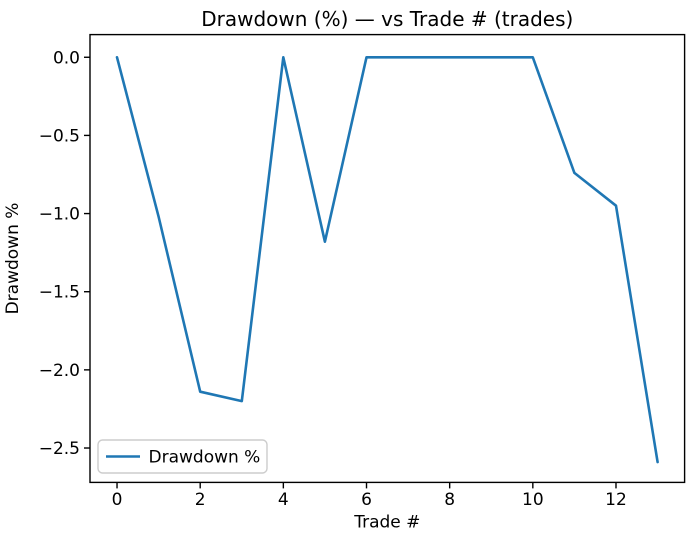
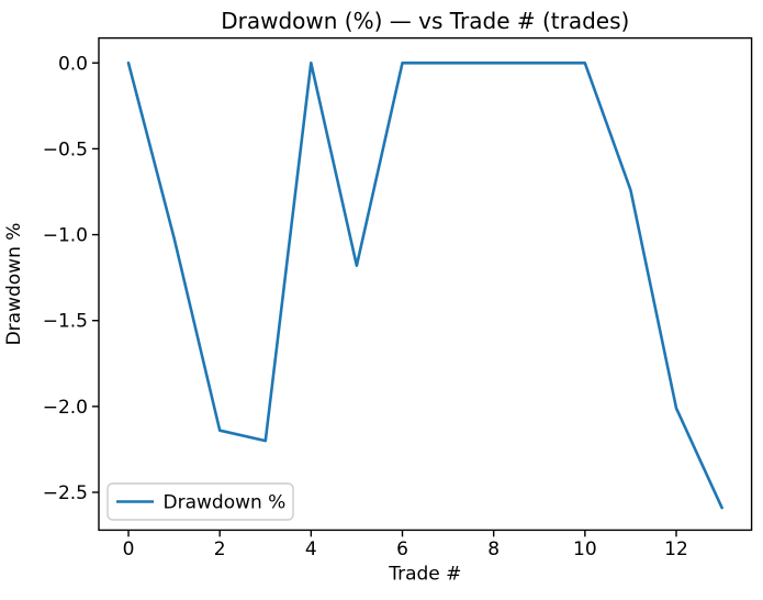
12: -0.95 -> -2.01
